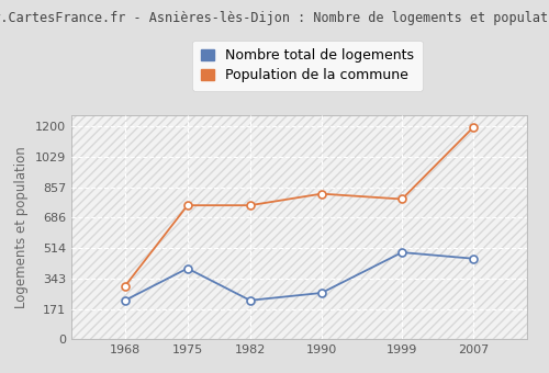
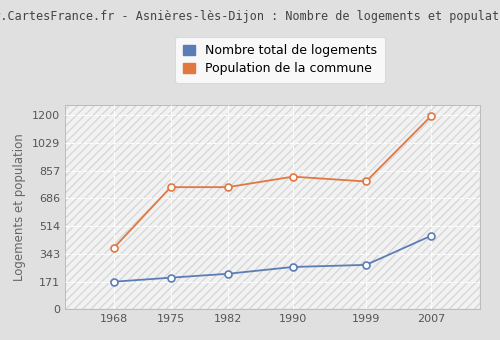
Nombre total de logements/1968: 220 -> 170
Population de la commune/1968: 300 -> 380
Nombre total de logements/1975: 400 -> 200
Nombre total de logements/1999: 490 -> 280
